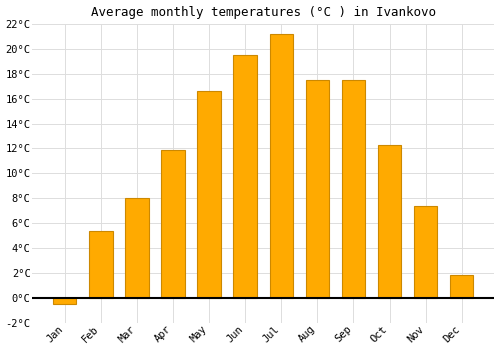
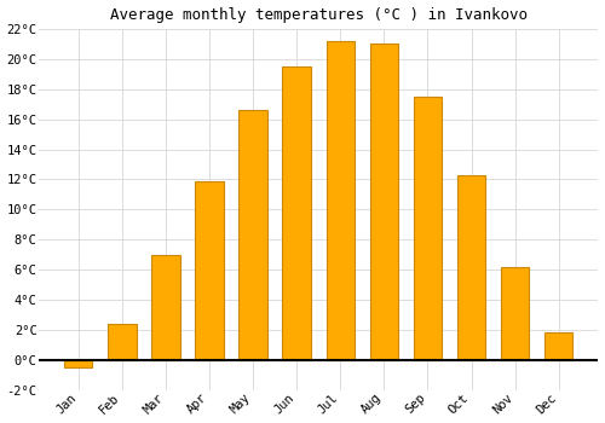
Feb: 5.4°C -> 2.4°C
Mar: 8.0°C -> 7.0°C
Aug: 17.5°C -> 21.0°C
Nov: 7.4°C -> 6.2°C
